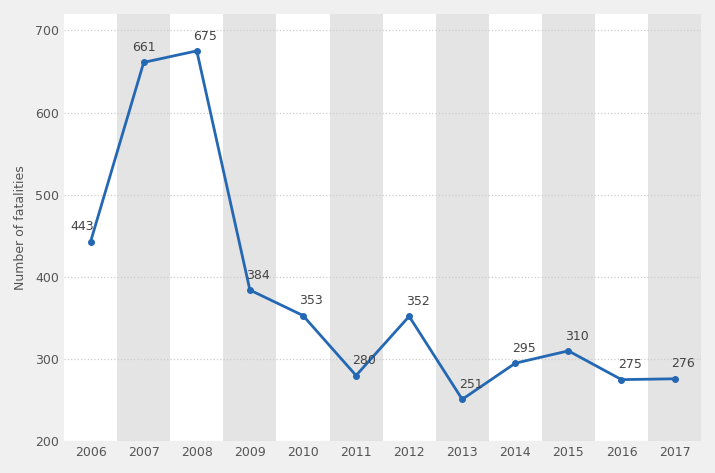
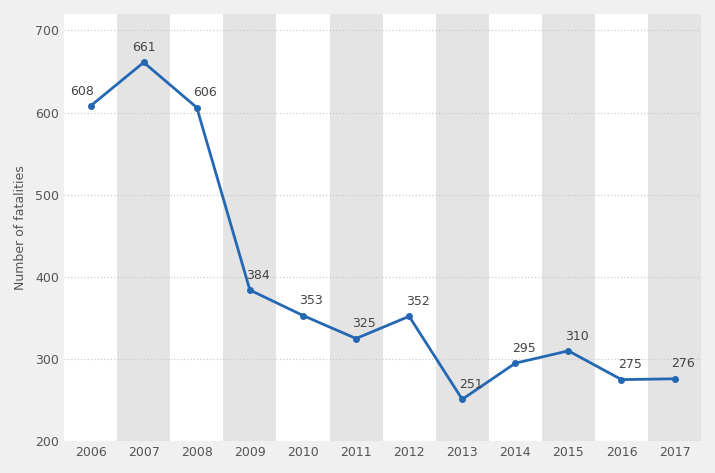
2006: 443 -> 608
2008: 675 -> 606
2011: 280 -> 325
